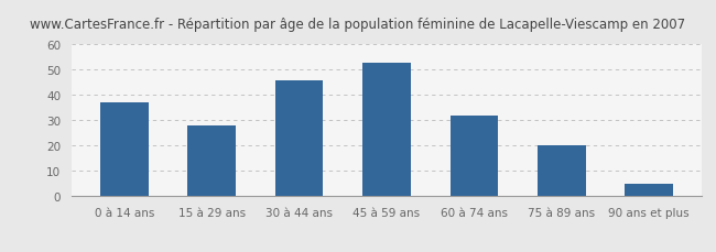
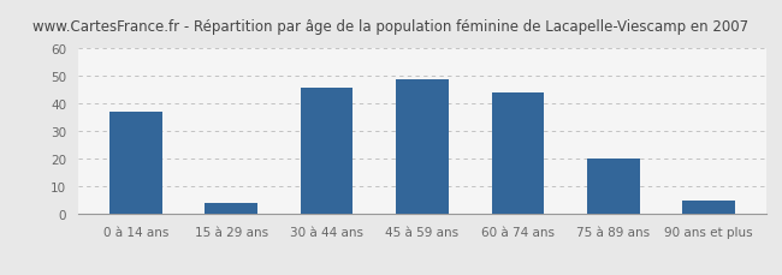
15 à 29 ans: 28 -> 4
45 à 59 ans: 53 -> 49
60 à 74 ans: 32 -> 44
